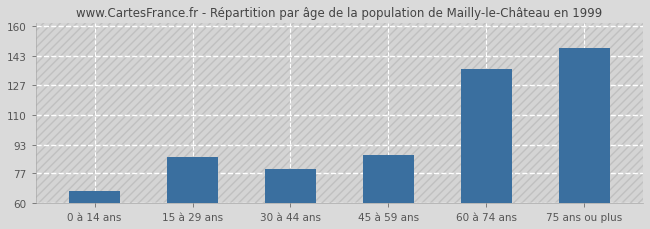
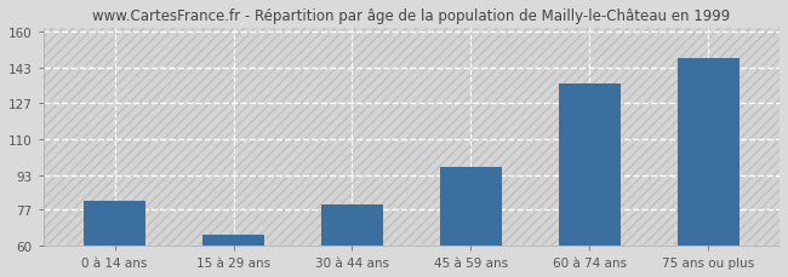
0 à 14 ans: 67 -> 81
15 à 29 ans: 86 -> 65
45 à 59 ans: 87 -> 97
